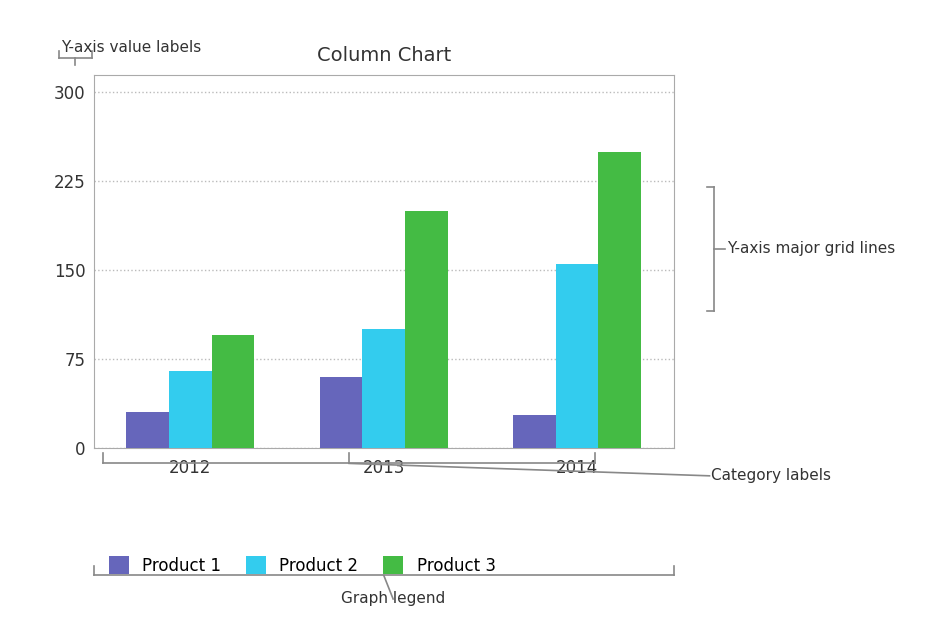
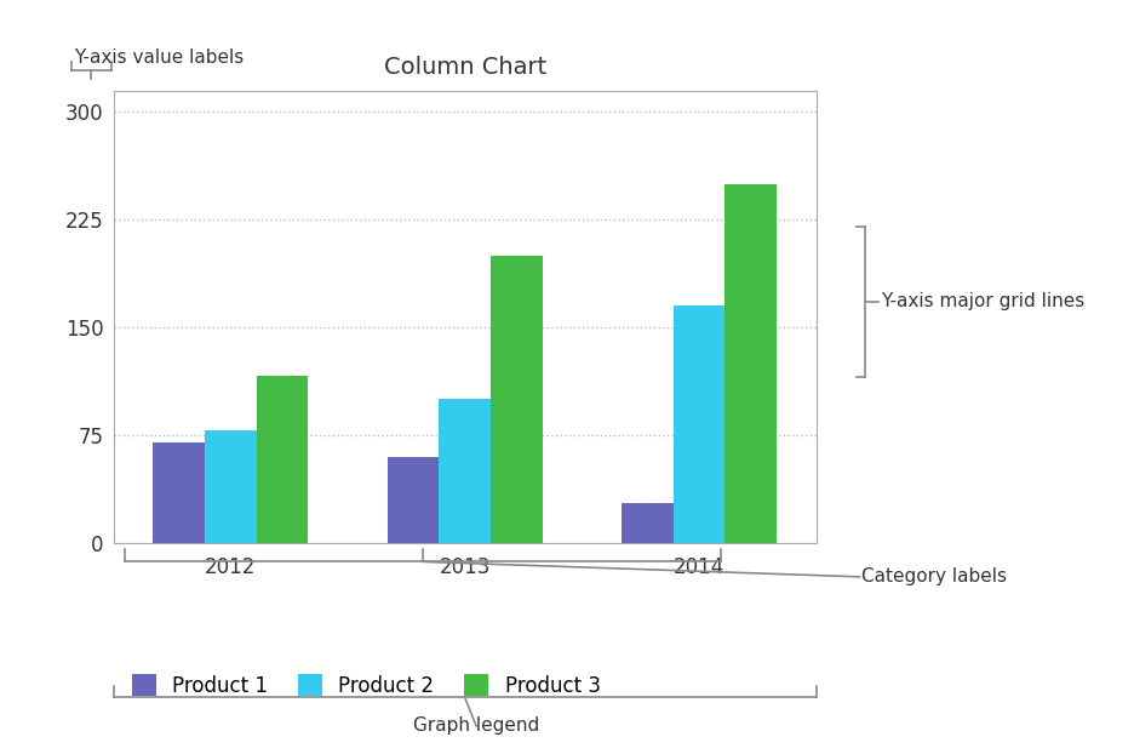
Product 1/2012: 30 -> 70
Product 2/2012: 65 -> 78
Product 3/2012: 95 -> 116
Product 2/2014: 155 -> 165
